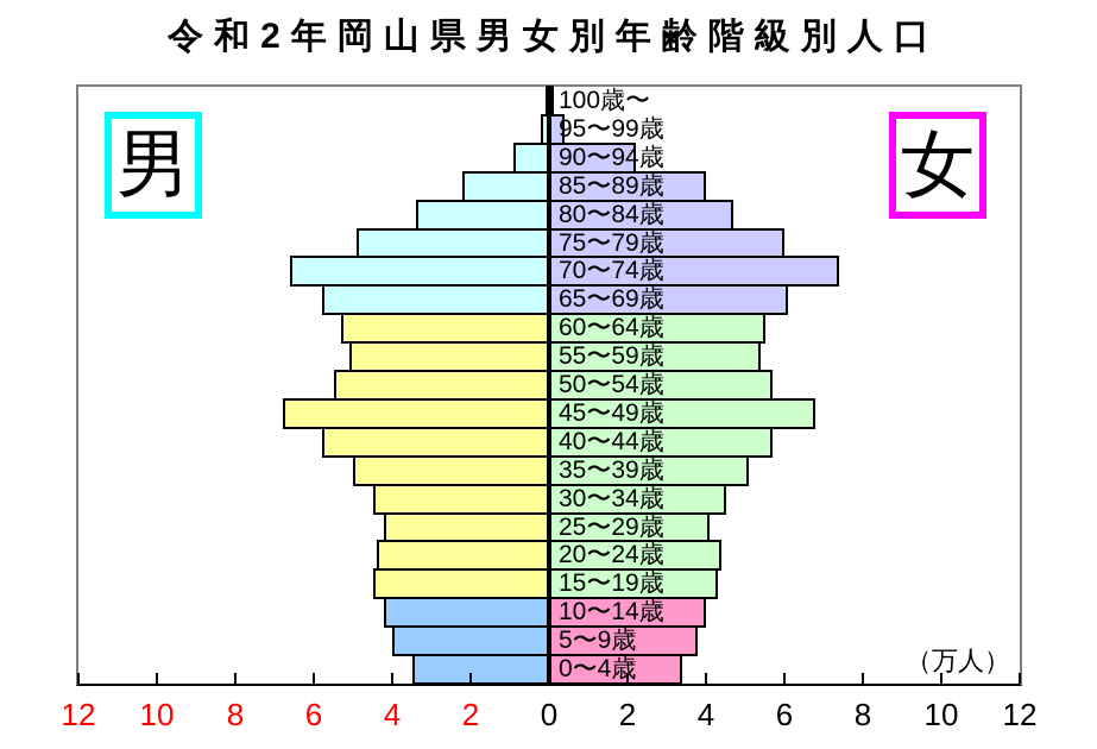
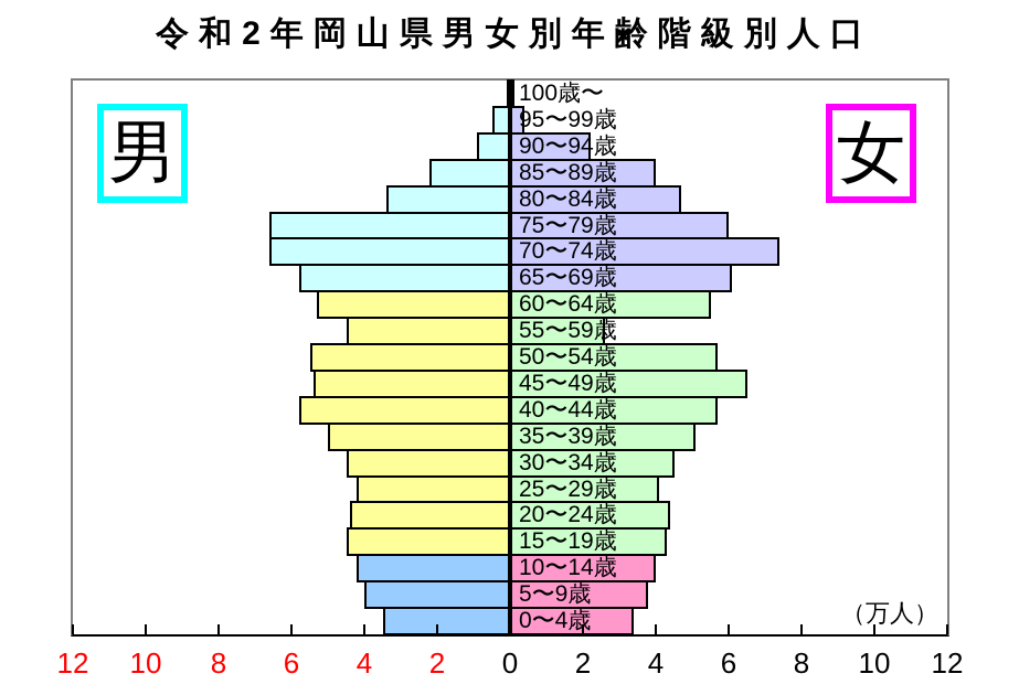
男/95〜99歳: 0.2 -> 0.5
男/75〜79歳: 4.9 -> 6.6
男/55〜59歳: 5.1 -> 4.5
女/55〜59歳: 5.4 -> 2.6
男/45〜49歳: 6.8 -> 5.4
女/45〜49歳: 6.8 -> 6.5
